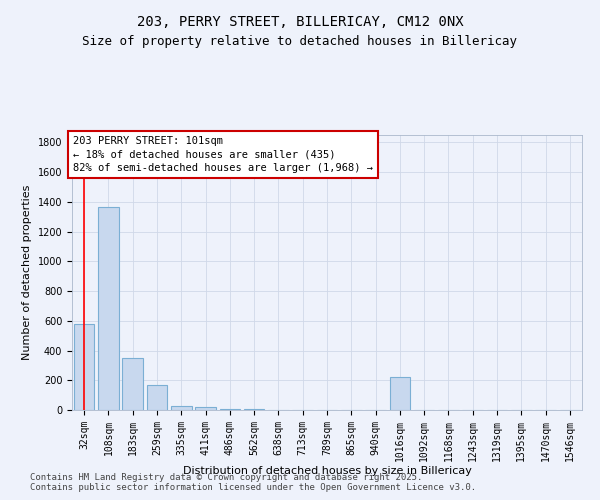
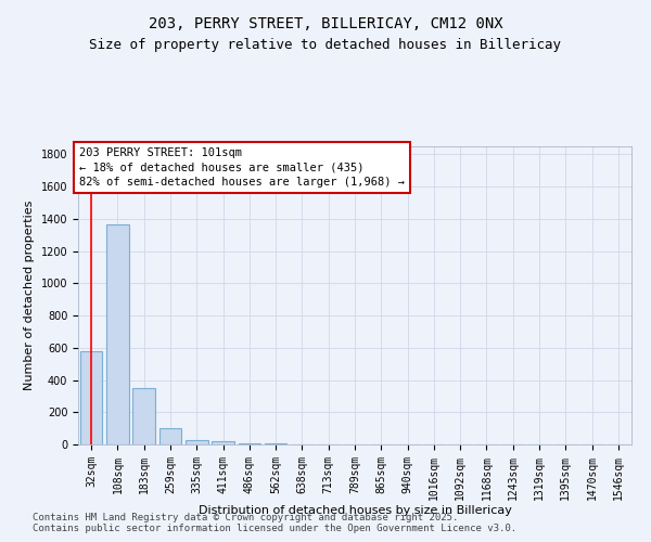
259sqm: 170 -> 100
1016sqm: 220 -> 0
